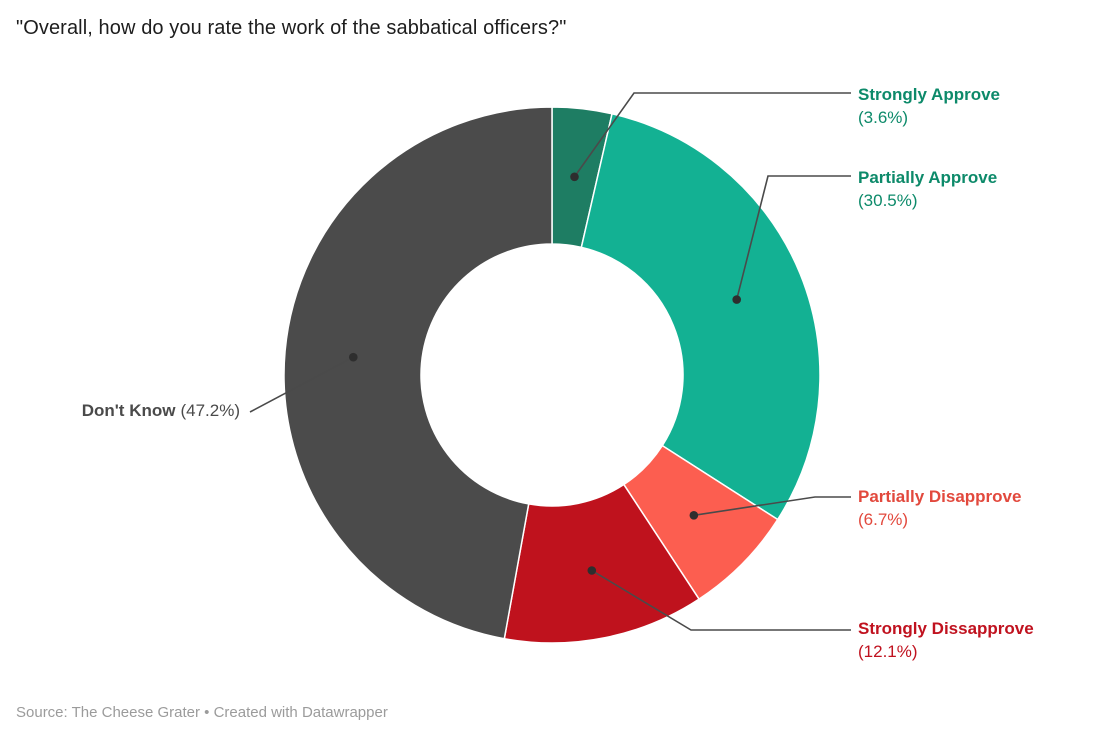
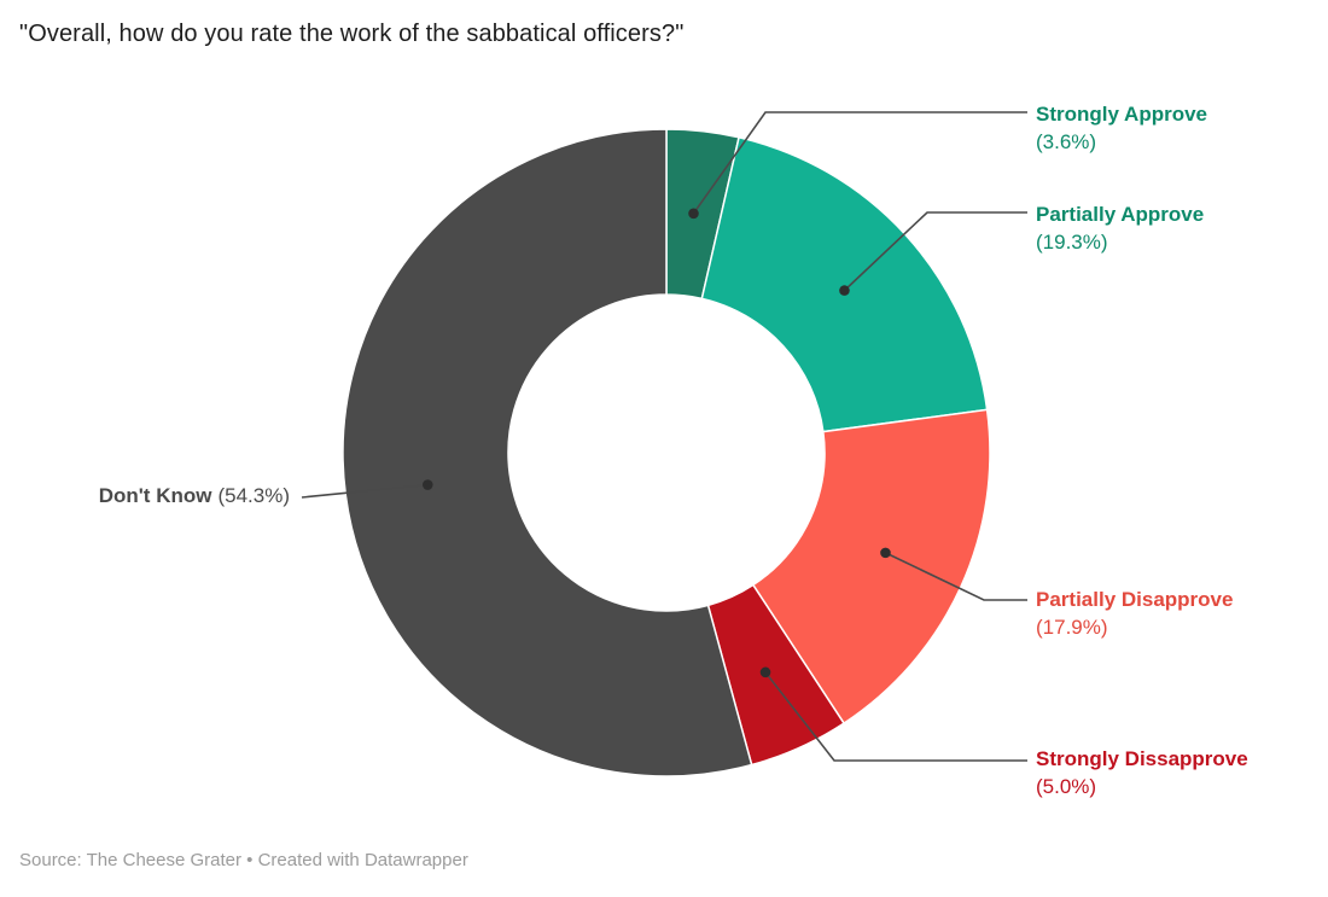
Partially Approve: 30.5% -> 19.3%
Partially Disapprove: 6.7% -> 17.9%
Strongly Dissapprove: 12.1% -> 5.0%
Don't Know: 47.2% -> 54.3%
